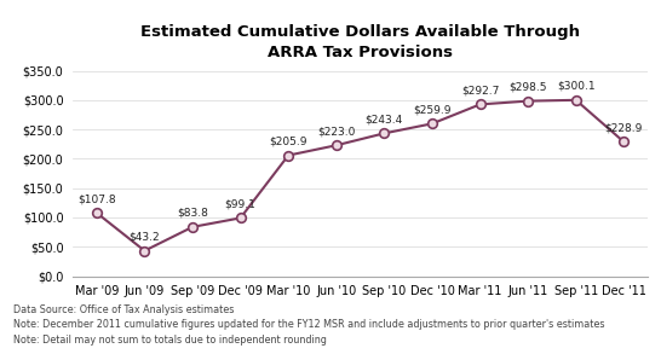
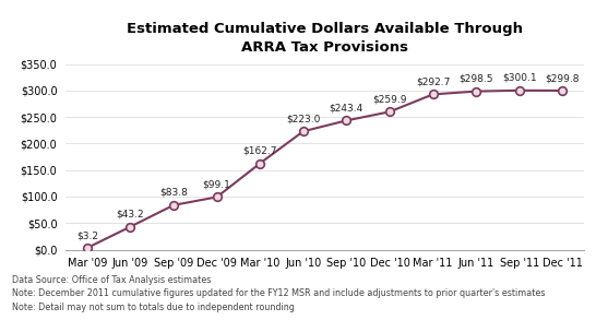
Mar '09: $107.8 -> $3.2
Mar '10: $205.9 -> $162.7
Dec '11: $228.9 -> $299.8
